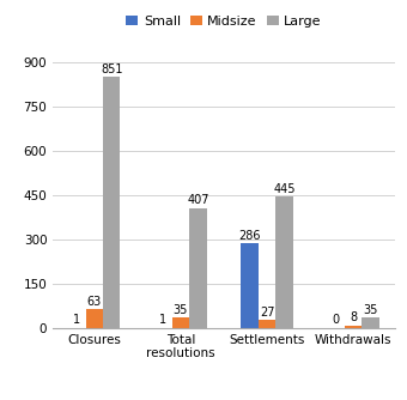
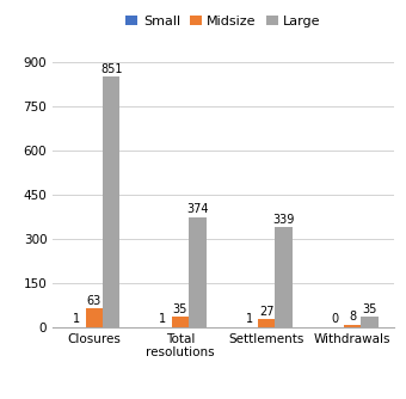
Large/Total resolutions: 407 -> 374
Small/Settlements: 286 -> 1
Large/Settlements: 445 -> 339
